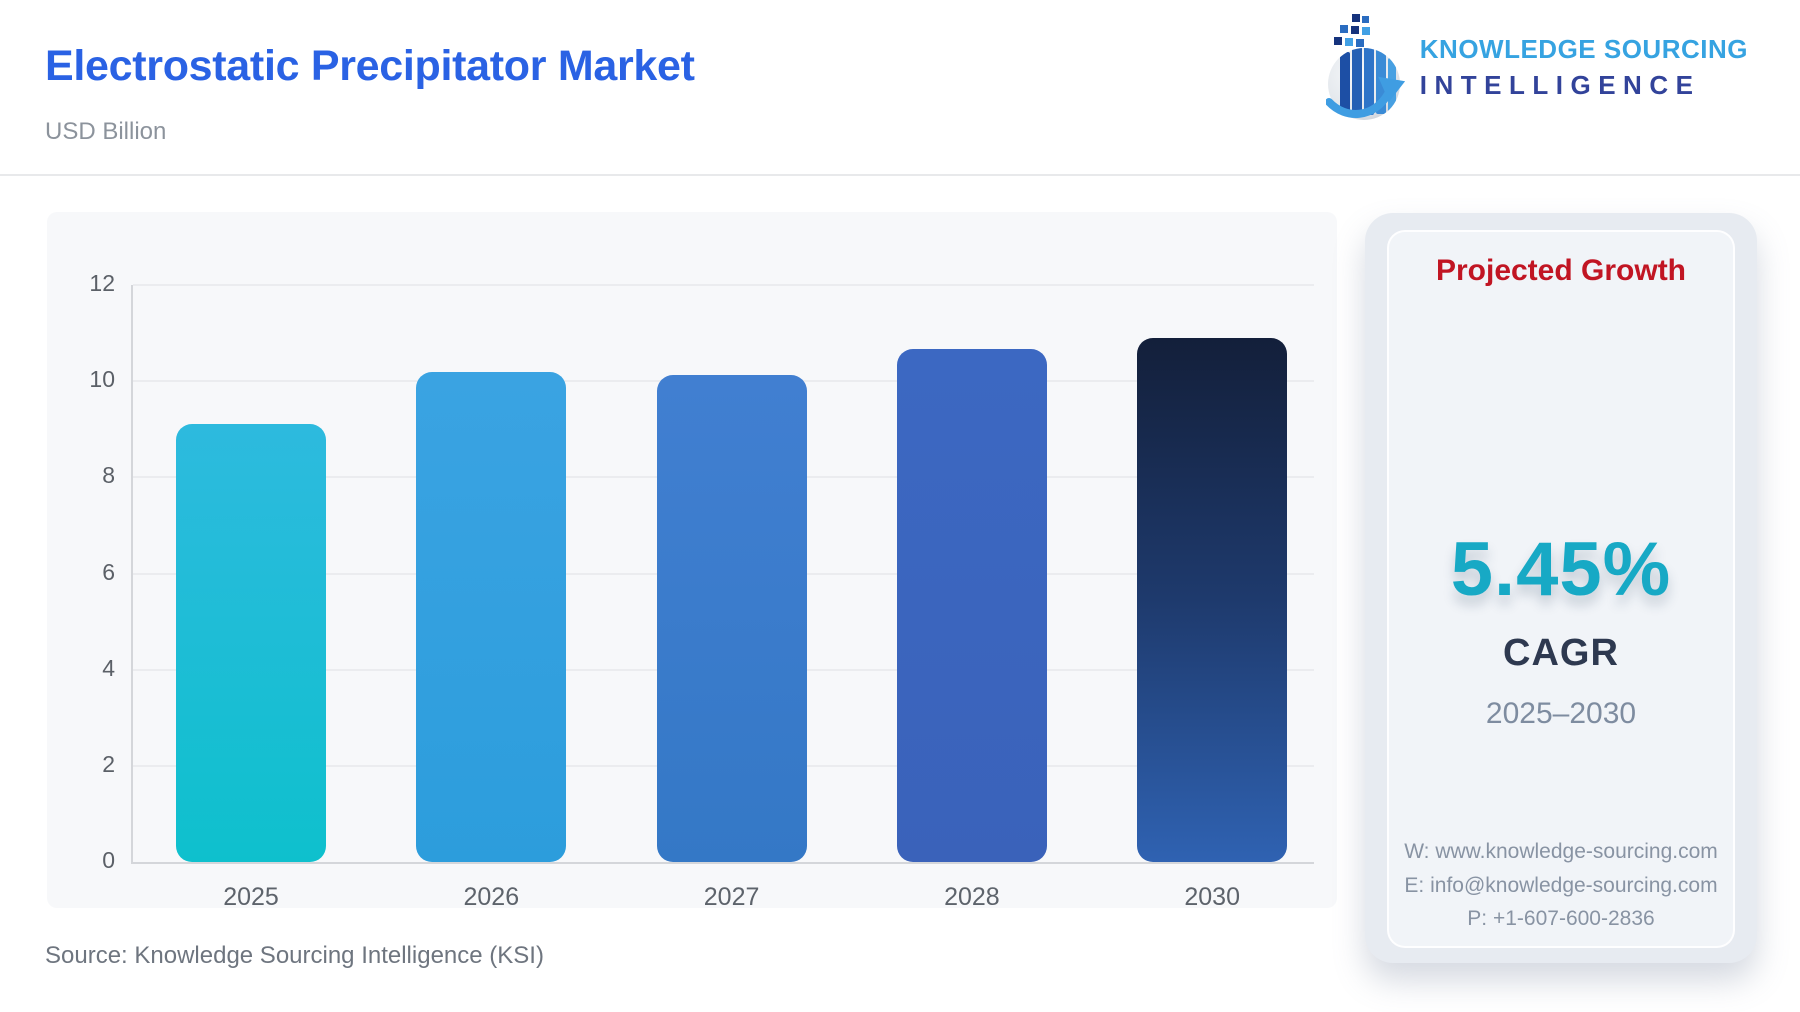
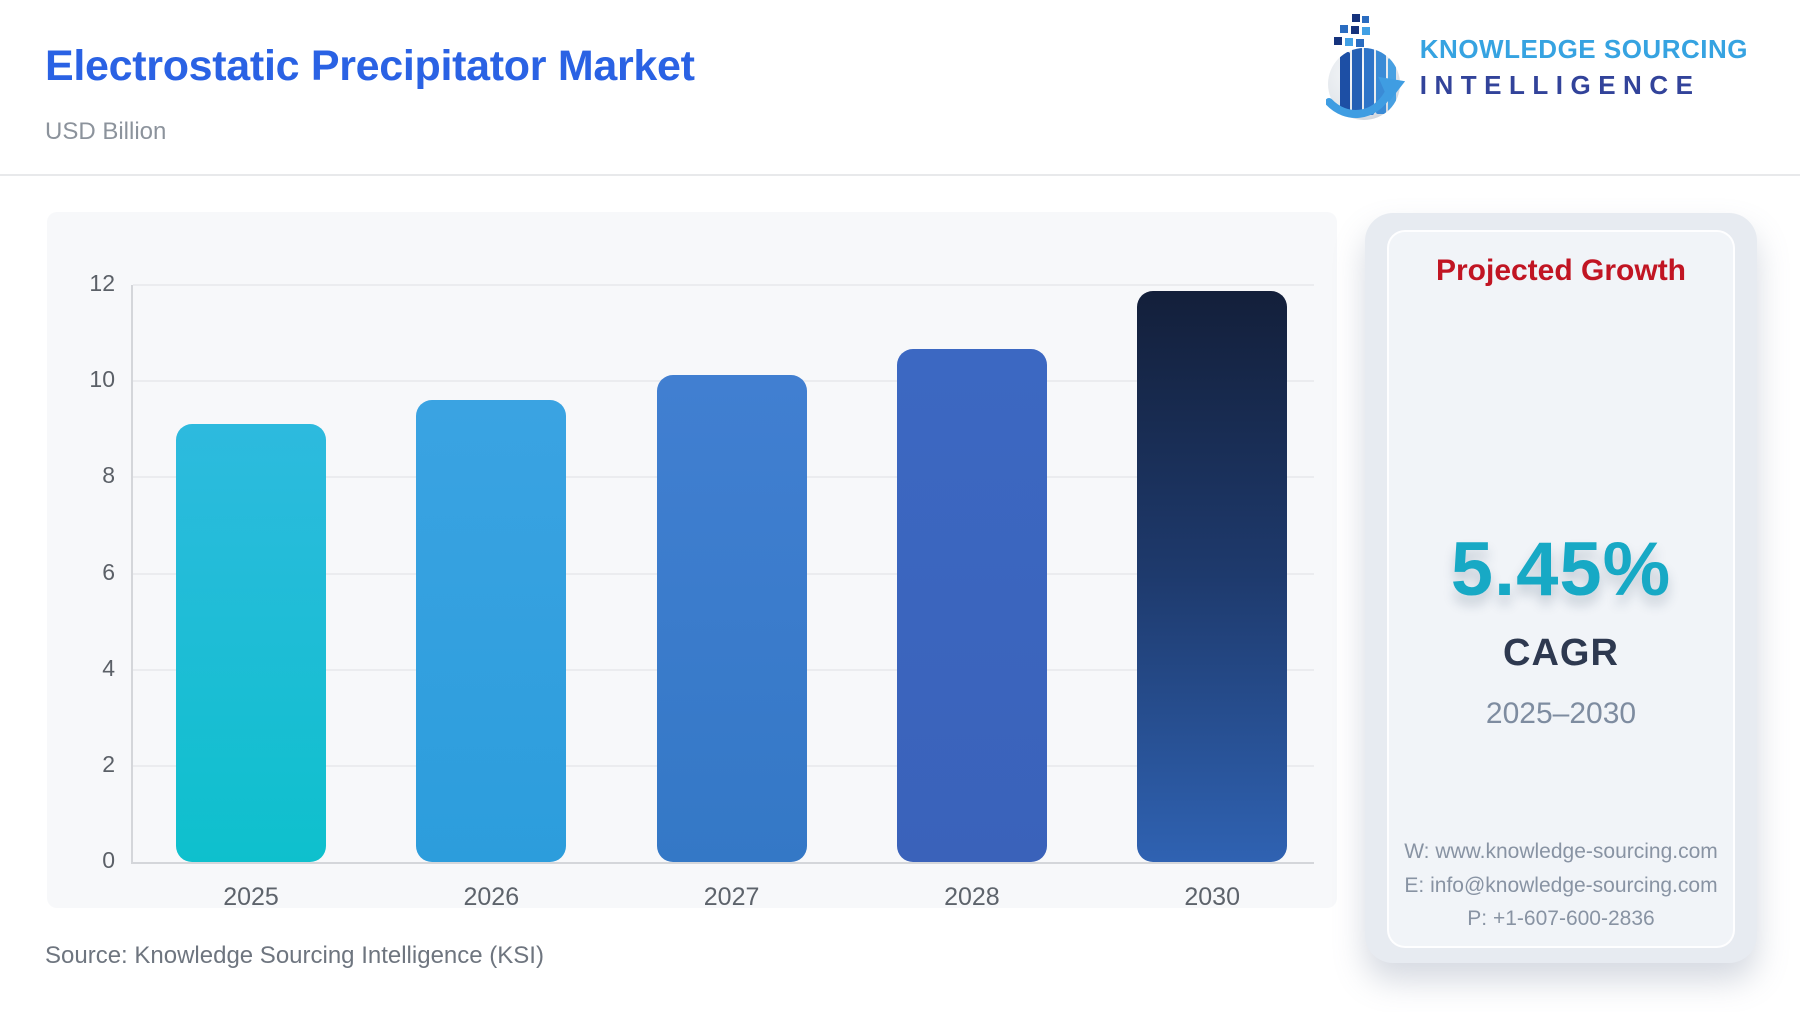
2026: 10.2 -> 9.6
2030: 10.9 -> 11.9
